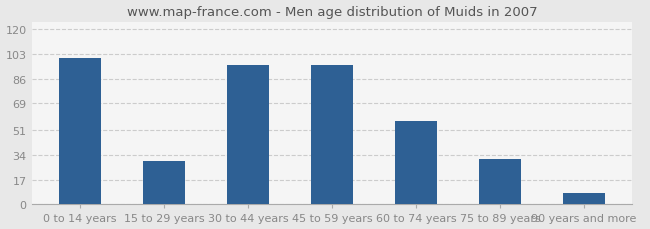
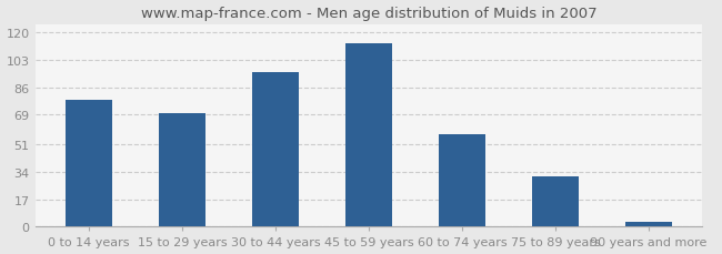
0 to 14 years: 100 -> 78
15 to 29 years: 30 -> 70
45 to 59 years: 95 -> 113
90 years and more: 8 -> 3
